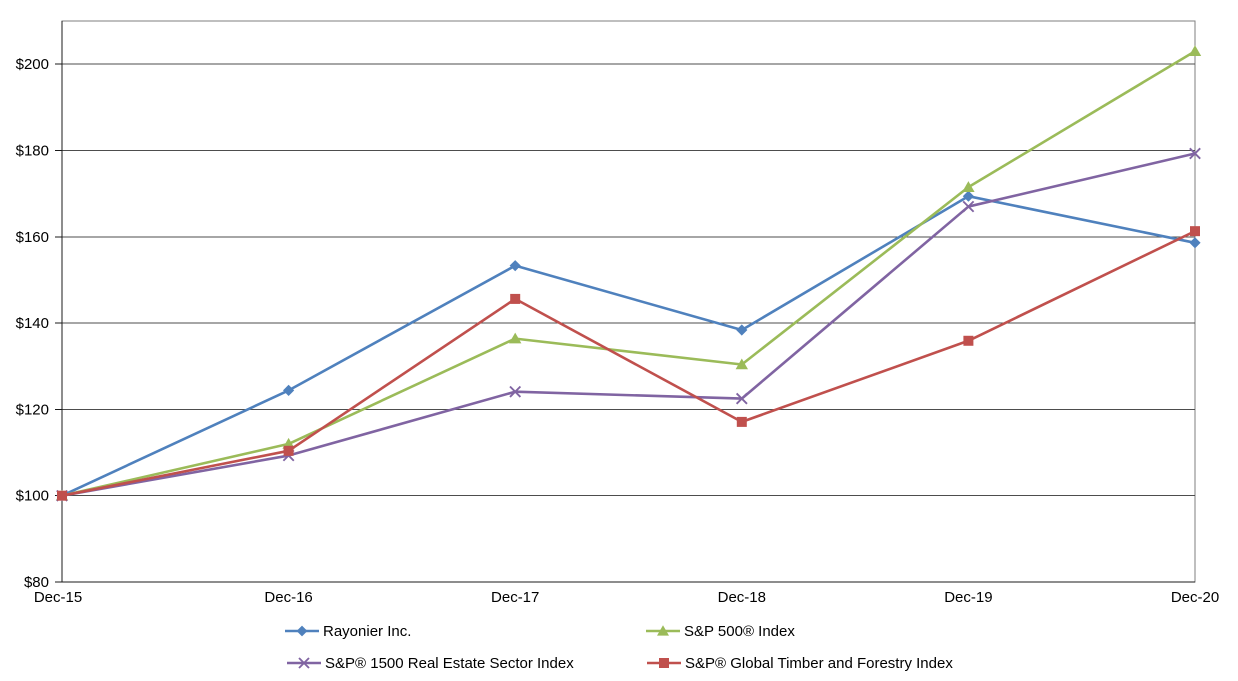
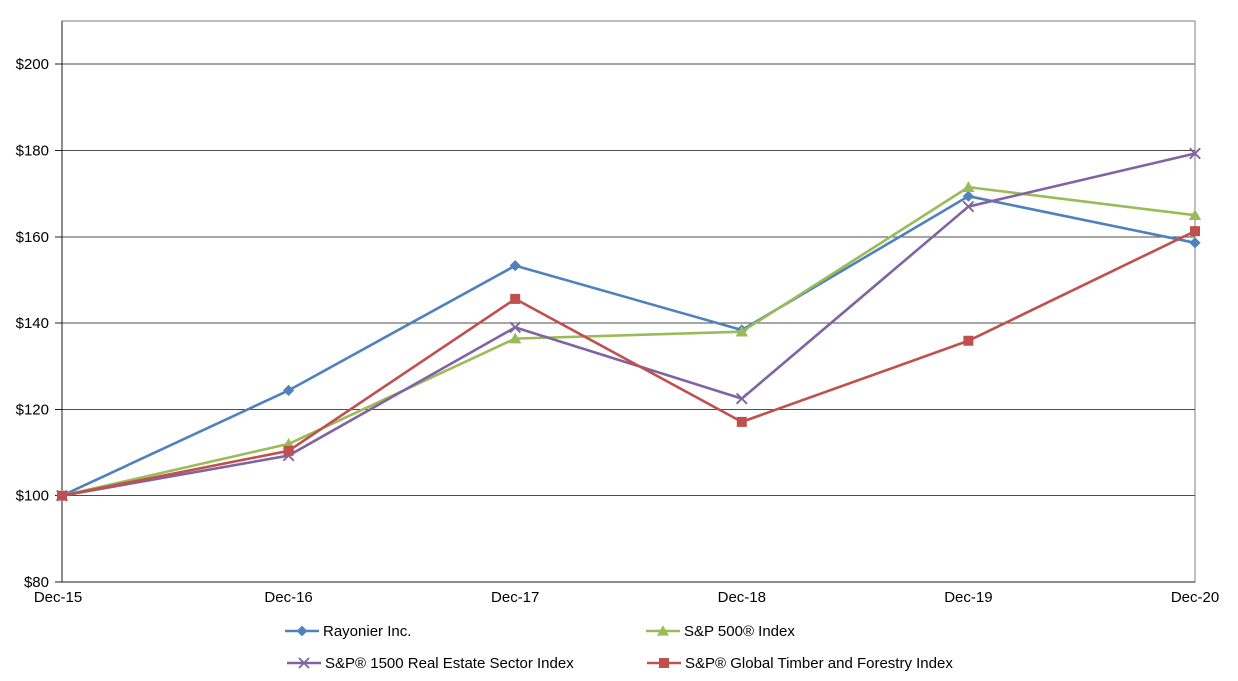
S&P® 1500 Real Estate Sector Index/Dec-17: $124 -> $139
S&P 500® Index/Dec-18: $130 -> $138
S&P 500® Index/Dec-20: $203 -> $165
